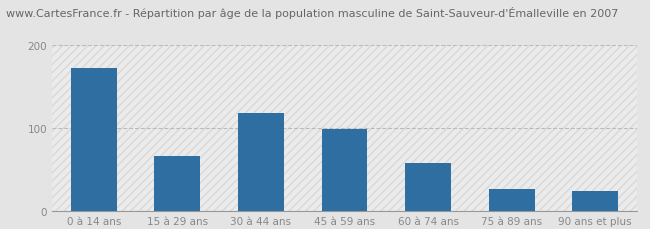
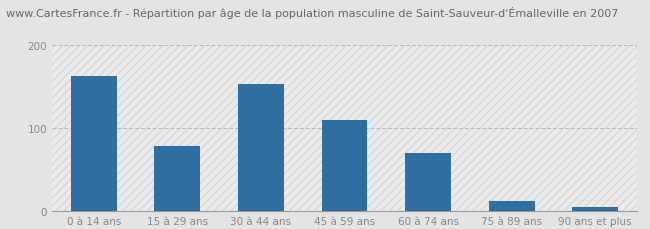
0 à 14 ans: 172 -> 163
15 à 29 ans: 66 -> 78
30 à 44 ans: 118 -> 153
45 à 59 ans: 98 -> 110
60 à 74 ans: 58 -> 70
75 à 89 ans: 26 -> 12
90 ans et plus: 24 -> 4
